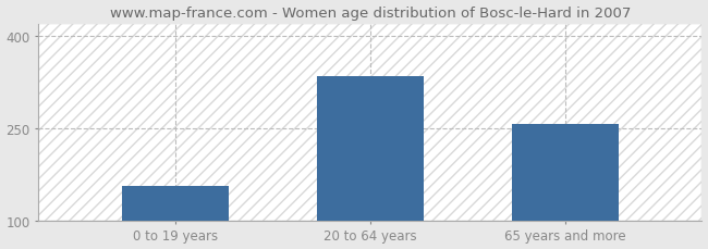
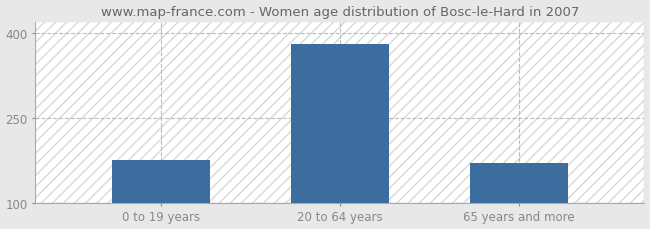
0 to 19 years: 156 -> 175
20 to 64 years: 334 -> 381
65 years and more: 256 -> 170
